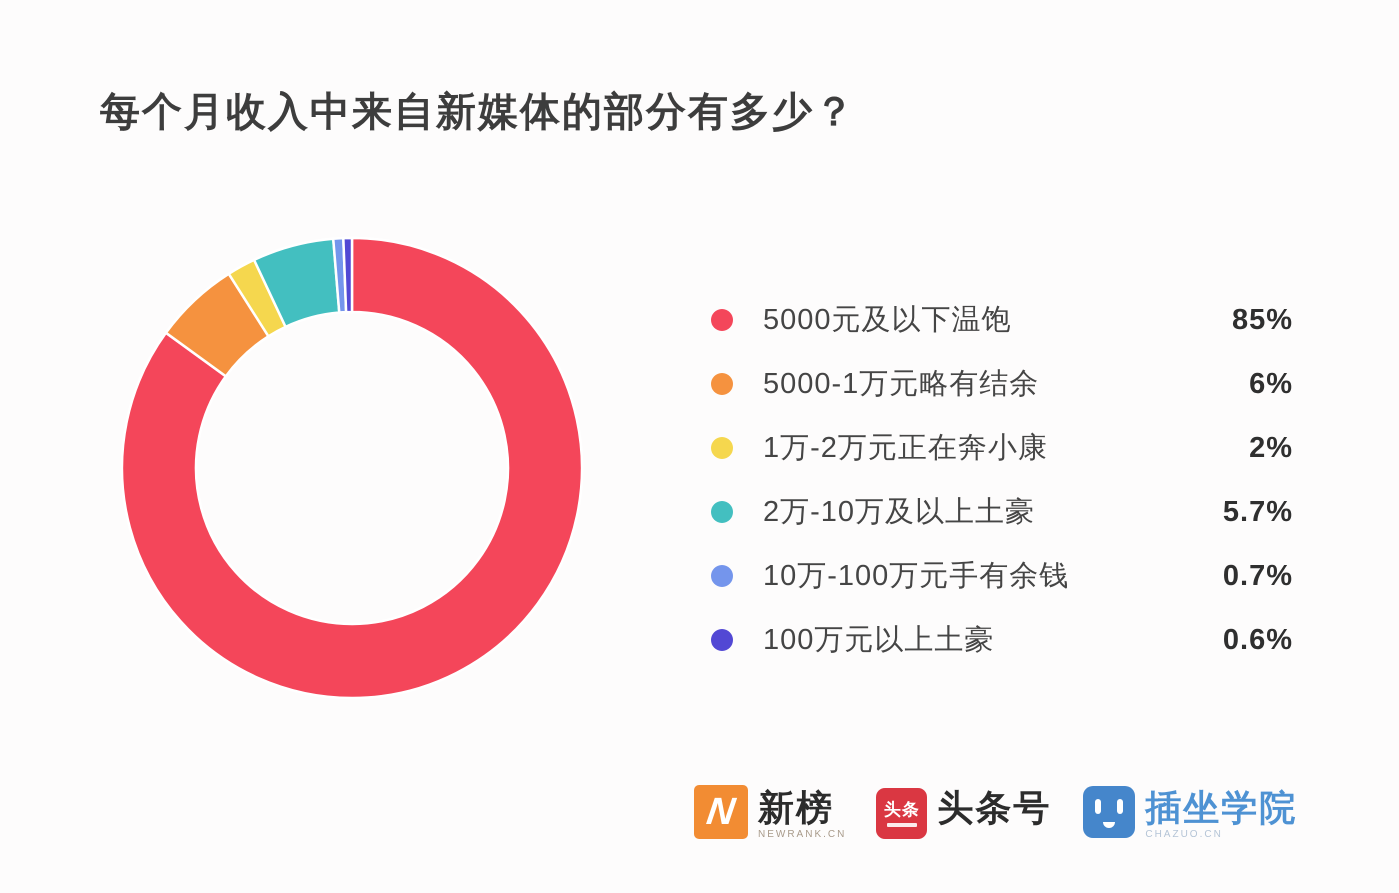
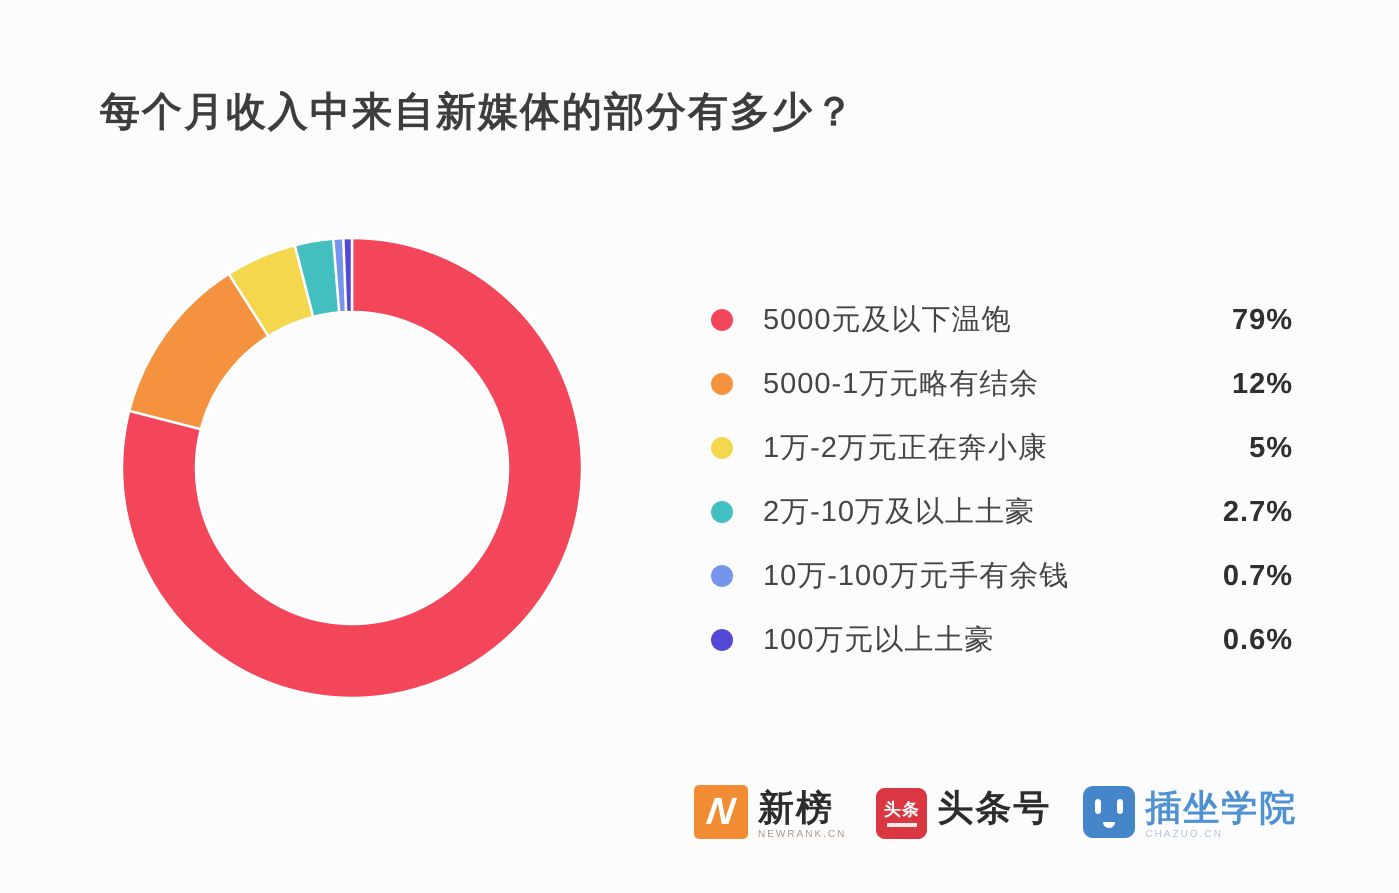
5000元及以下温饱: 85% -> 79%
5000-1万元略有结余: 6% -> 12%
1万-2万元正在奔小康: 2% -> 5%
2万-10万及以上土豪: 5.7% -> 2.7%
